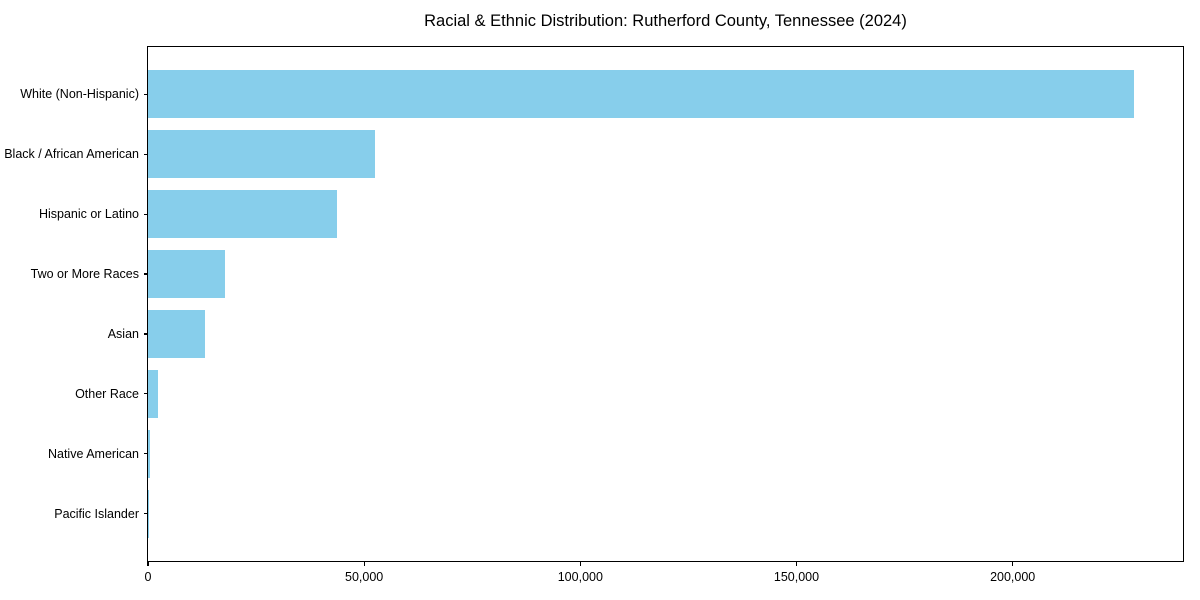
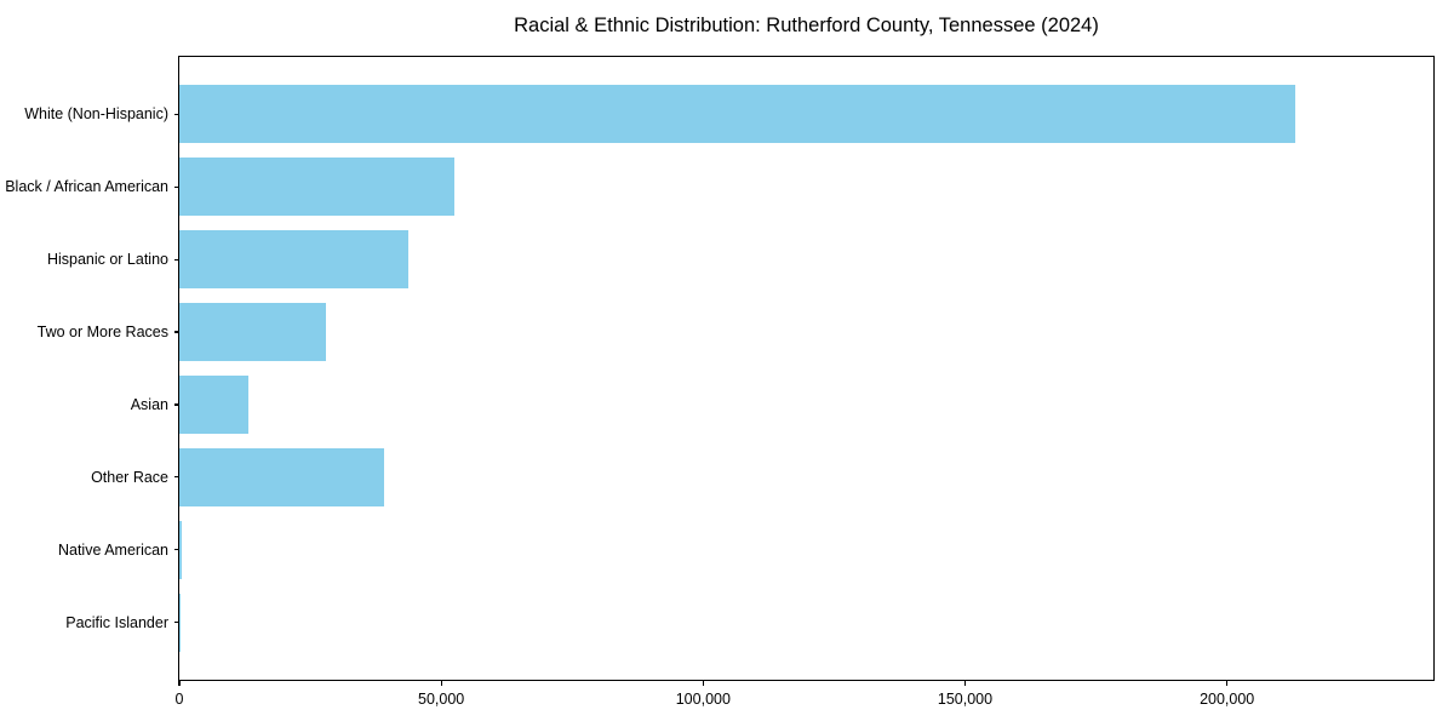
White (Non-Hispanic): 228000 -> 213000
Two or More Races: 18000 -> 28000
Other Race: 2000 -> 39000
